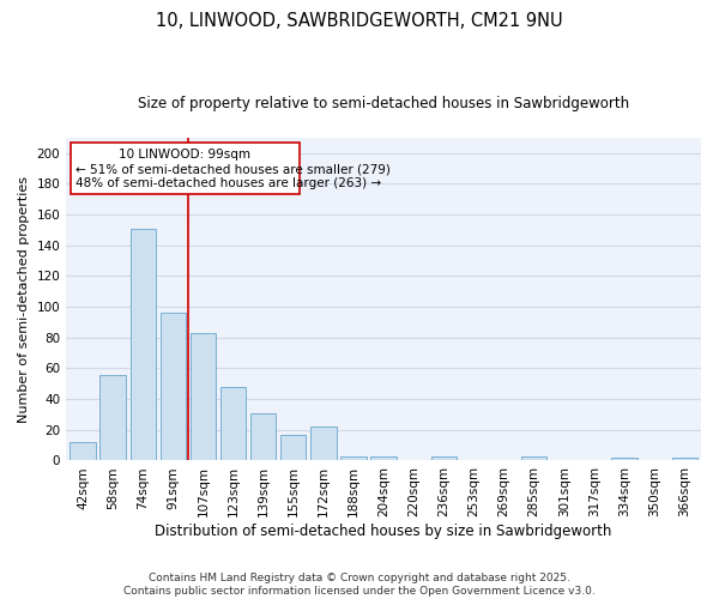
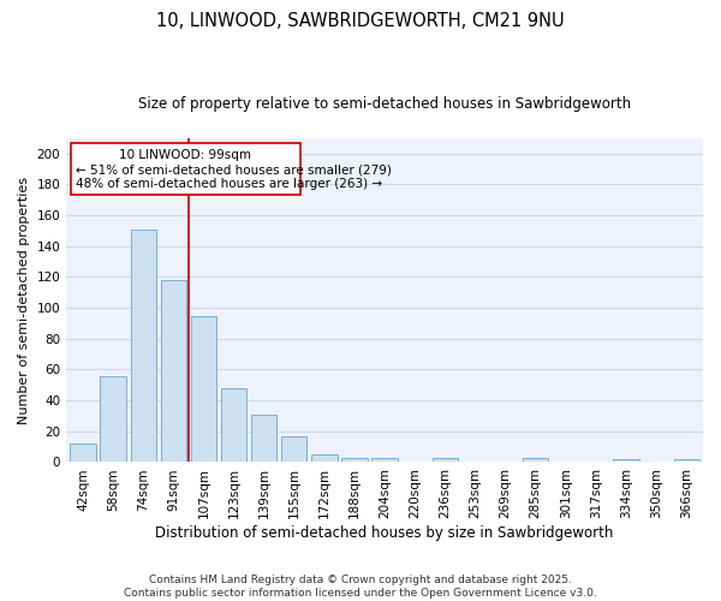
91sqm: 96 -> 118
107sqm: 83 -> 95
172sqm: 22 -> 5
